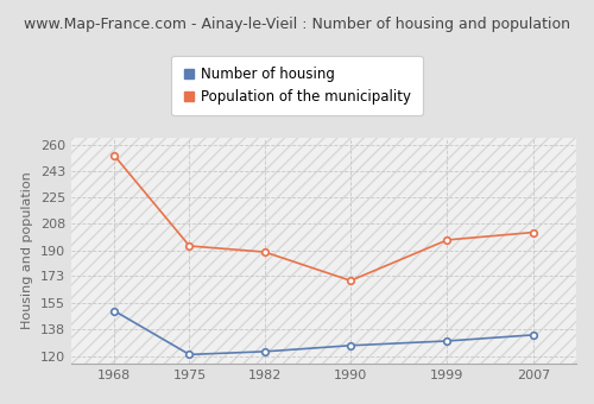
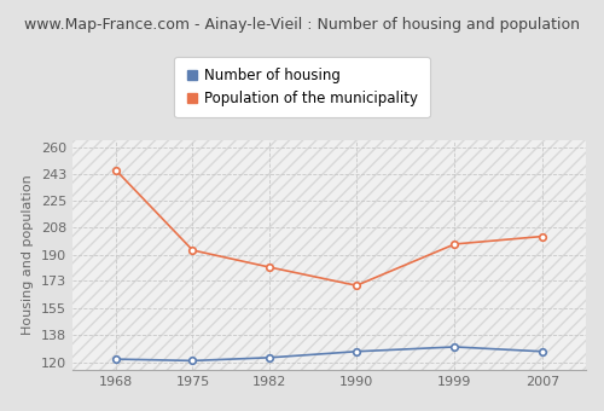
Number of housing/1968: 150 -> 122
Population of the municipality/1968: 253 -> 245
Population of the municipality/1982: 189 -> 182
Number of housing/2007: 134 -> 127
